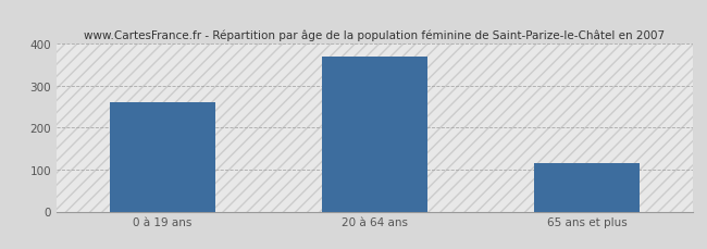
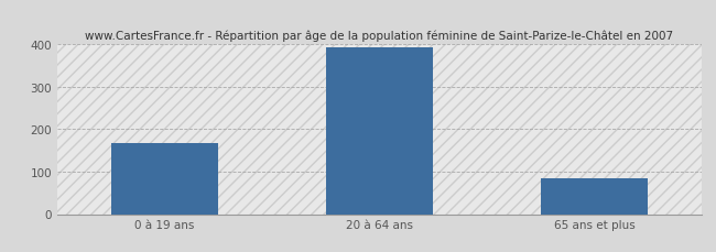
0 à 19 ans: 260 -> 168
20 à 64 ans: 370 -> 393
65 ans et plus: 115 -> 84
